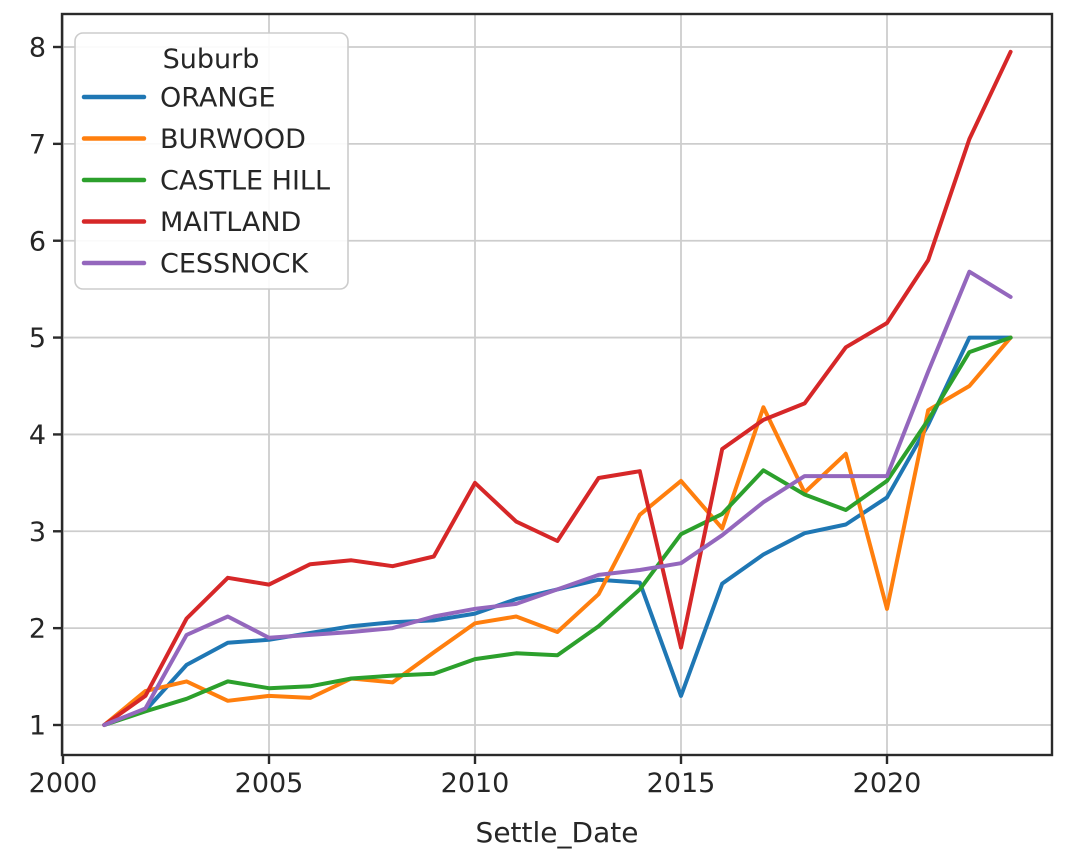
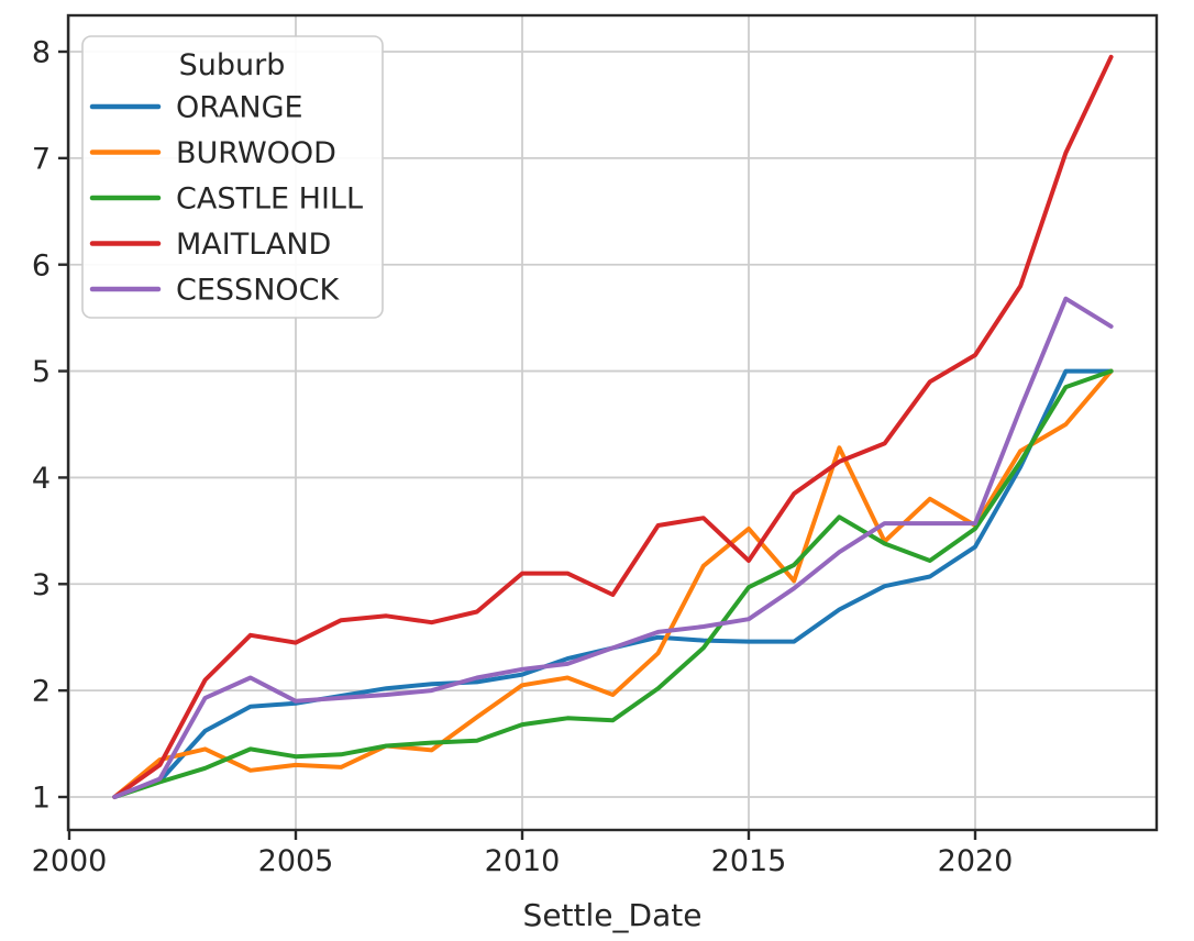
MAITLAND/2010: 3.5 -> 3.1
ORANGE/2015: 1.3 -> 2.5
MAITLAND/2015: 1.8 -> 3.2
BURWOOD/2020: 2.2 -> 3.5
